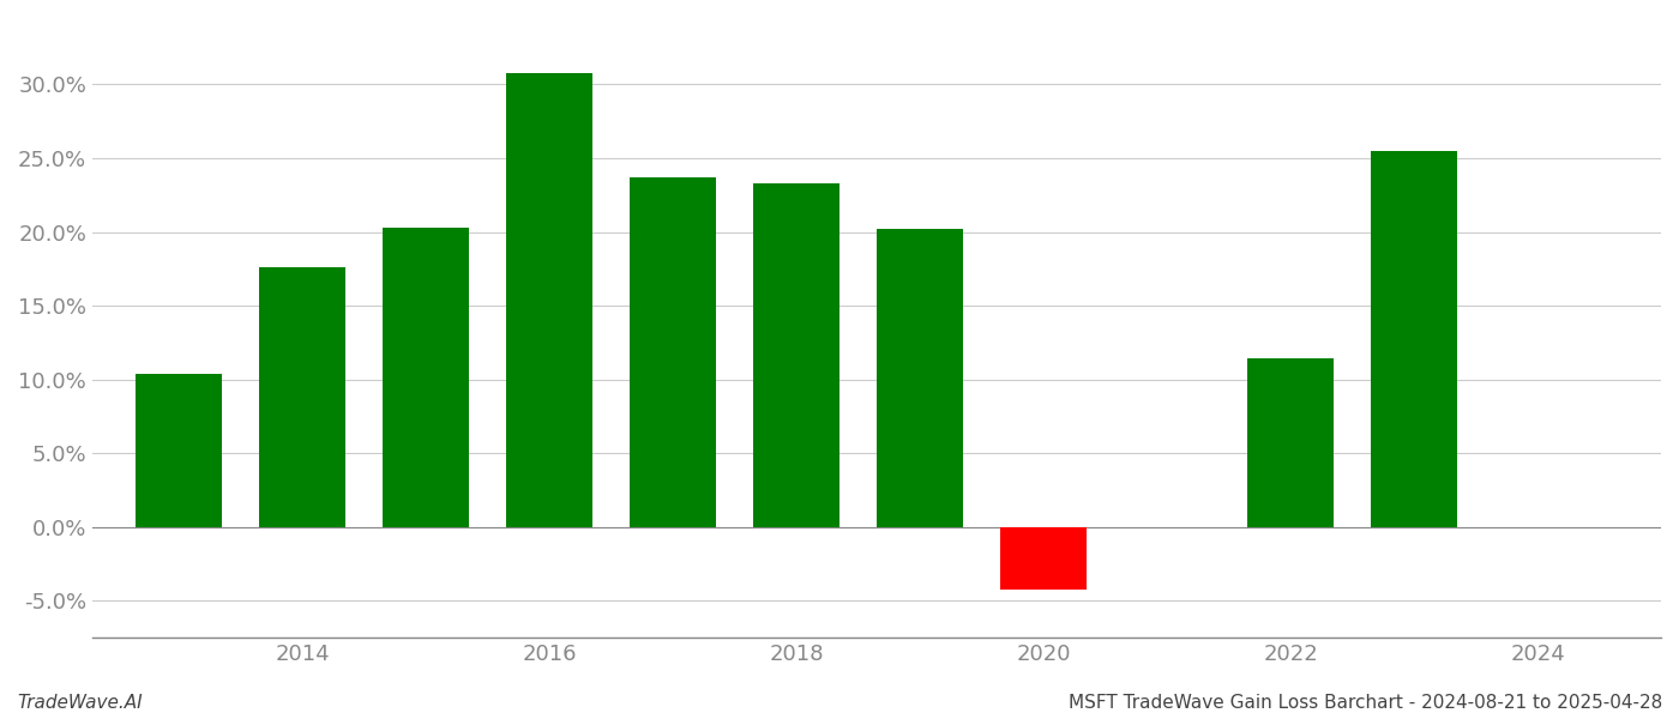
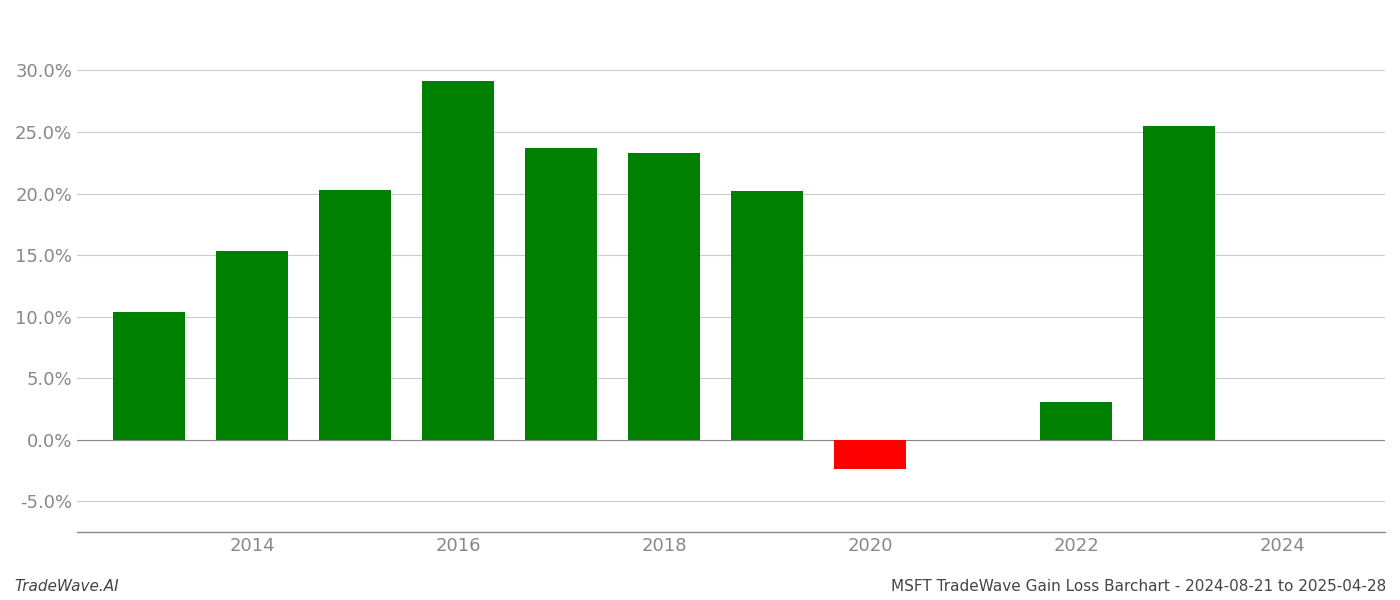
2014: 17.6% -> 15.3%
2016: 30.8% -> 29.1%
2020: -4.2% -> -2.4%
2022: 11.4% -> 3.1%
